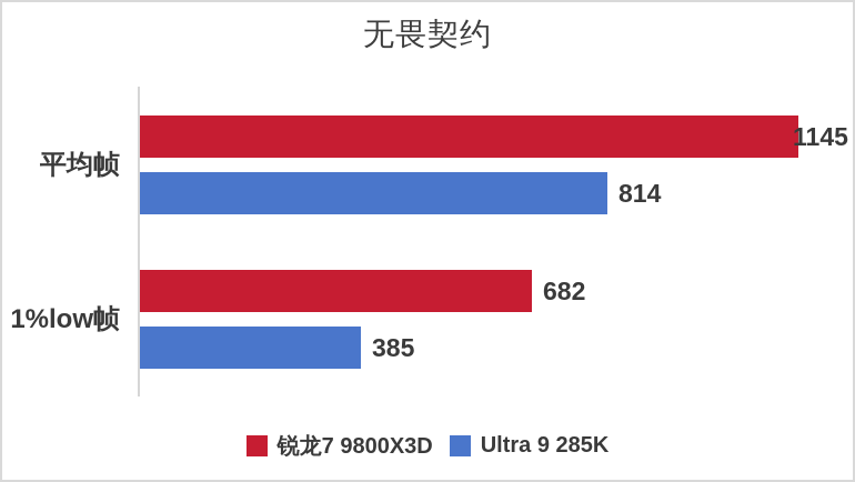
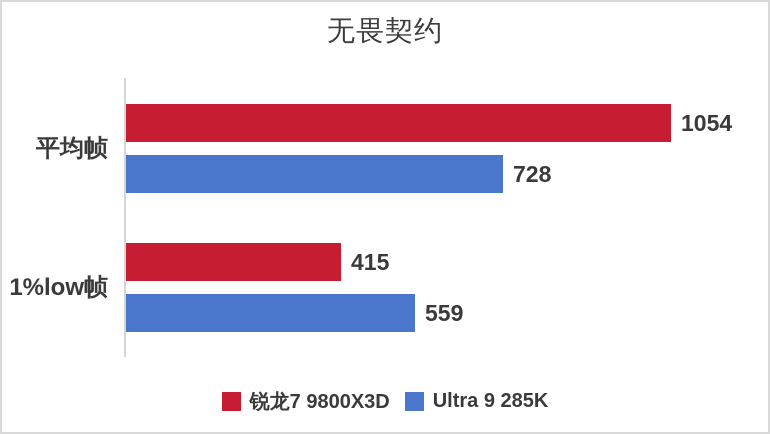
锐龙7 9800X3D/平均帧: 1145 -> 1054
Ultra 9 285K/平均帧: 814 -> 728
锐龙7 9800X3D/1%low帧: 682 -> 415
Ultra 9 285K/1%low帧: 385 -> 559
